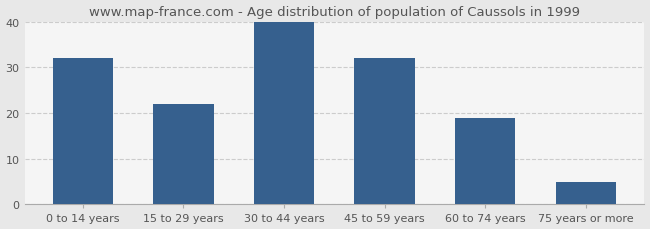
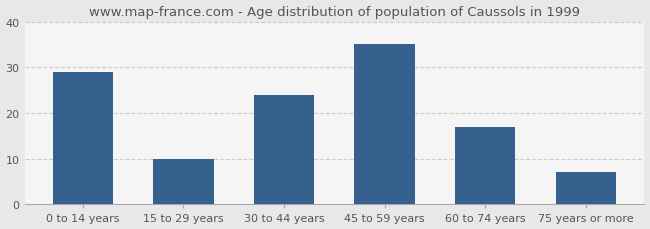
0 to 14 years: 32 -> 29
15 to 29 years: 22 -> 10
30 to 44 years: 40 -> 24
45 to 59 years: 32 -> 35
60 to 74 years: 19 -> 17
75 years or more: 5 -> 7
